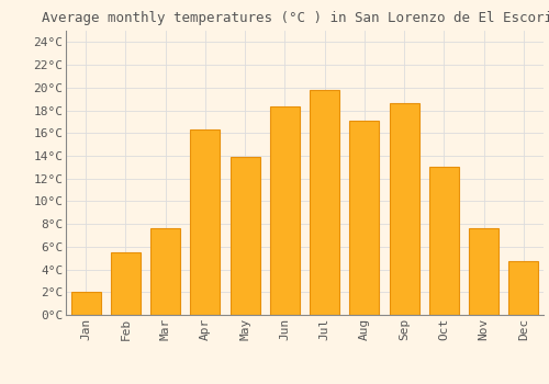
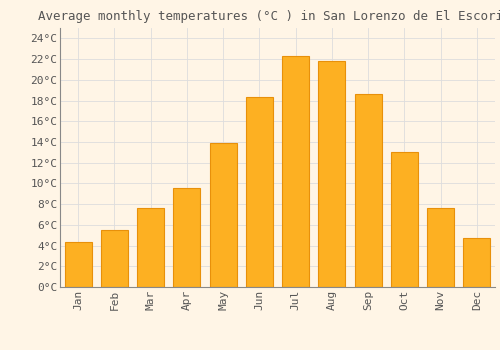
Jan: 2.0°C -> 4.3°C
Apr: 16.3°C -> 9.6°C
Jul: 19.8°C -> 22.3°C
Aug: 17.1°C -> 21.8°C
